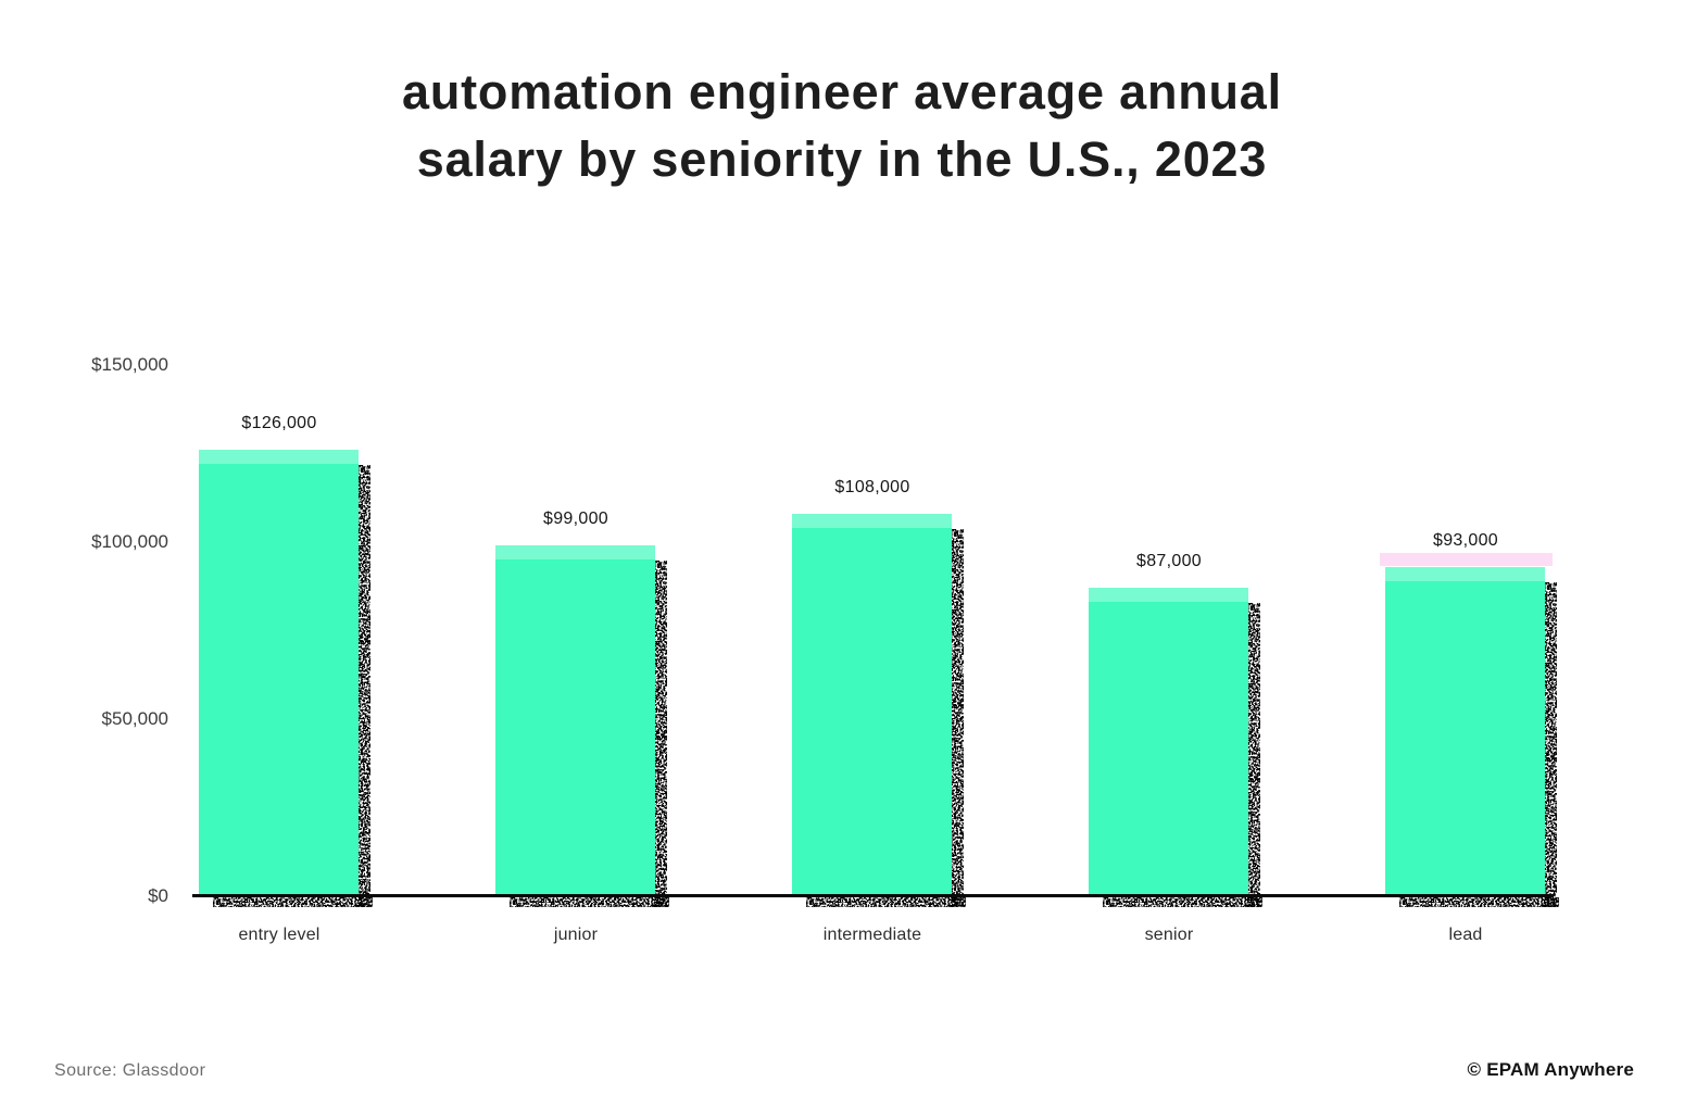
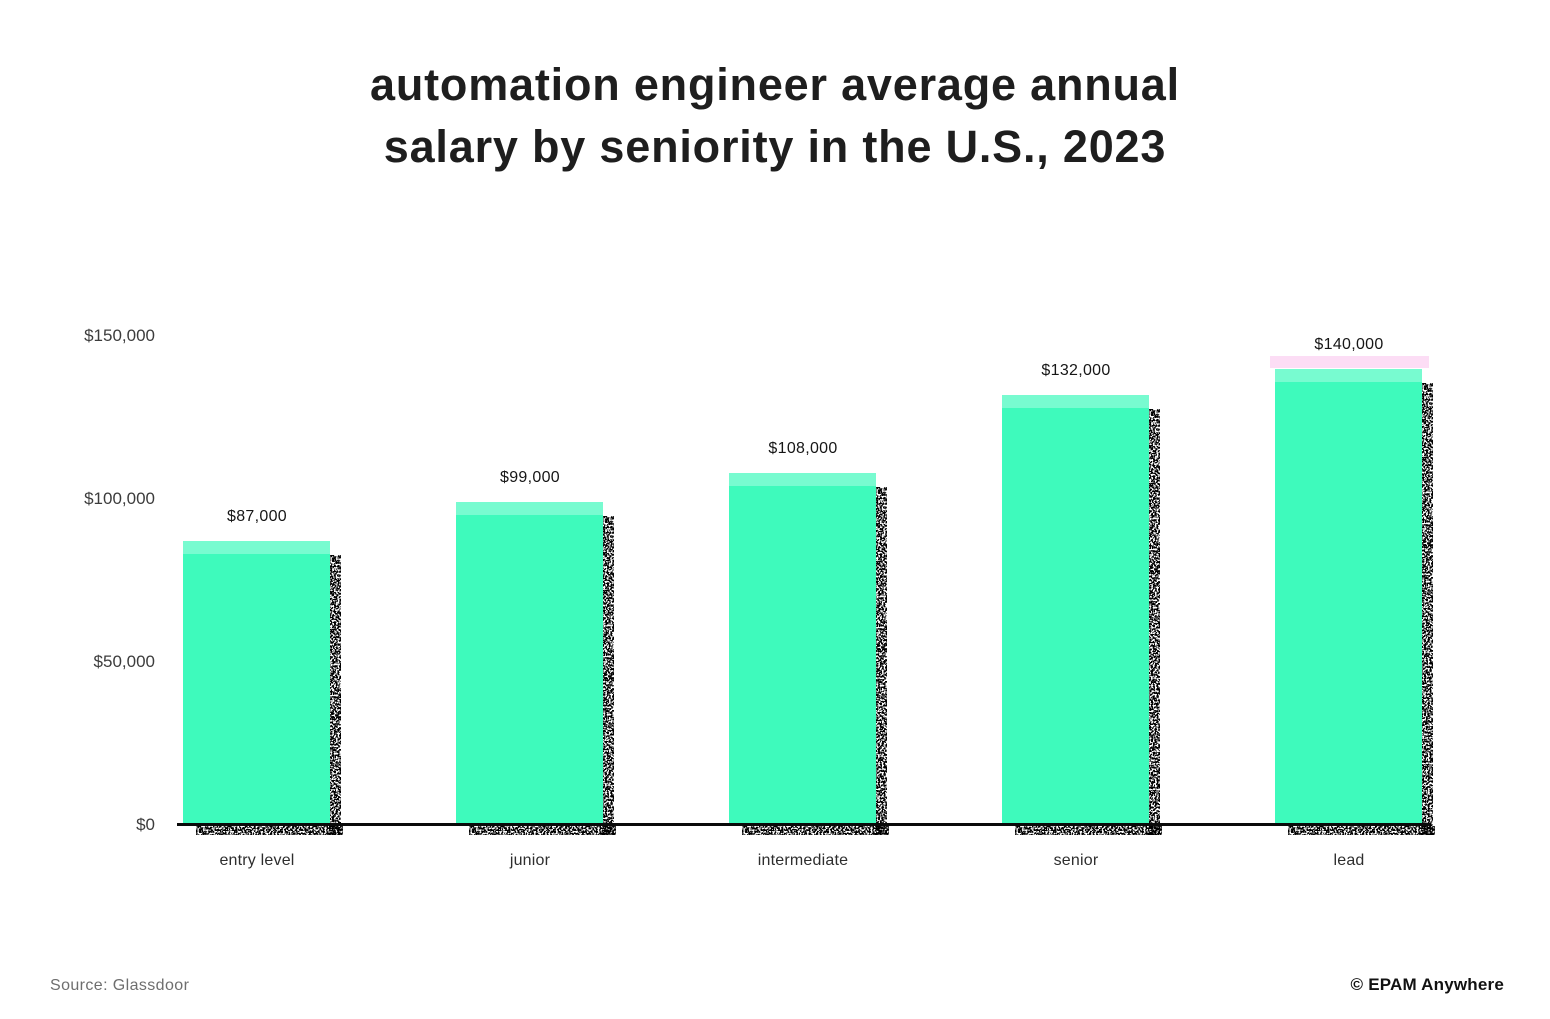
entry level: $126,000 -> $87,000
senior: $87,000 -> $132,000
lead: $93,000 -> $140,000
